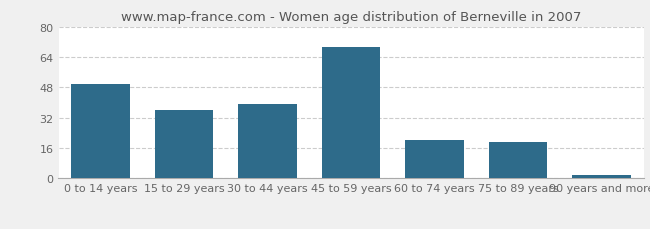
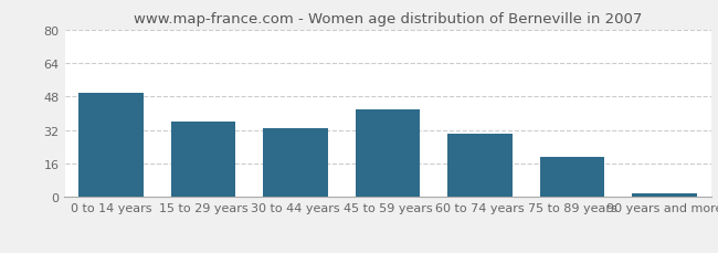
30 to 44 years: 39 -> 33
45 to 59 years: 69 -> 42
60 to 74 years: 20 -> 30
